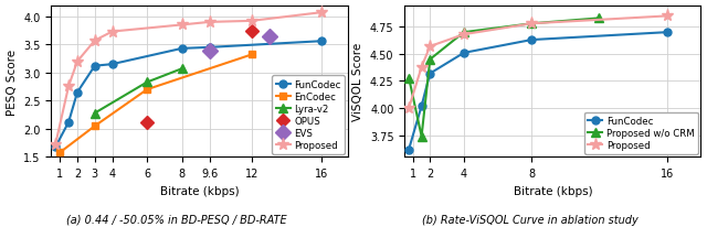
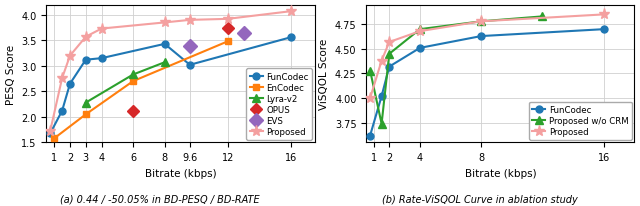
FunCodec/9.6: 3.45 -> 3.02
EnCodec/12: 3.32 -> 3.48
